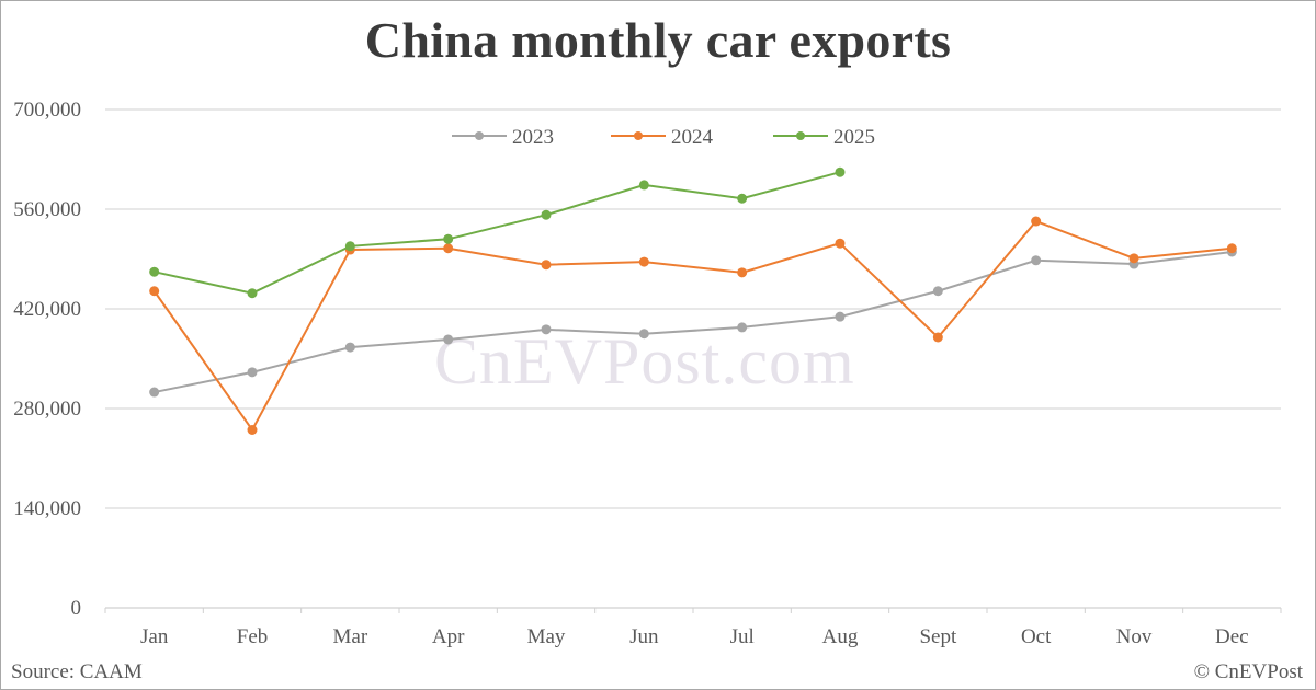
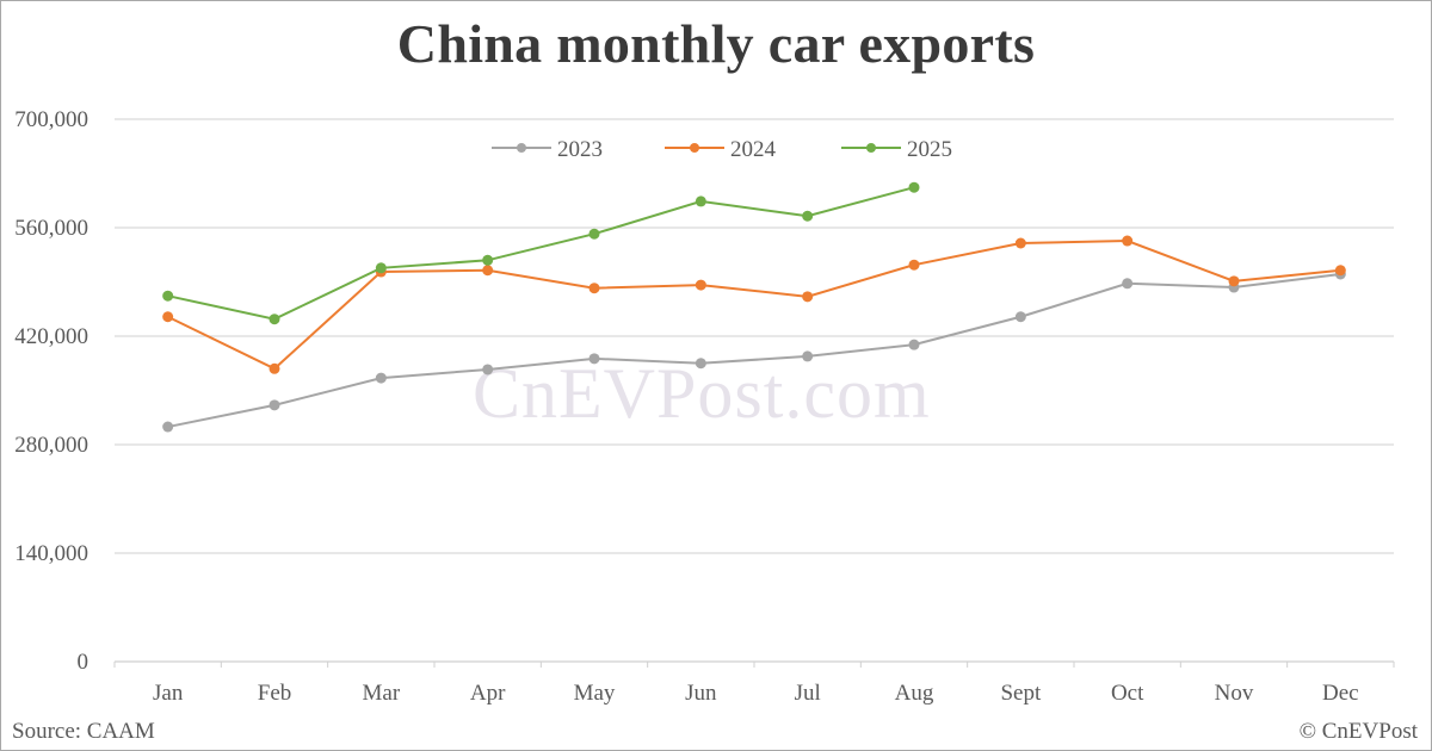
2024/Feb: 250000 -> 380000
2024/Sept: 380000 -> 540000
